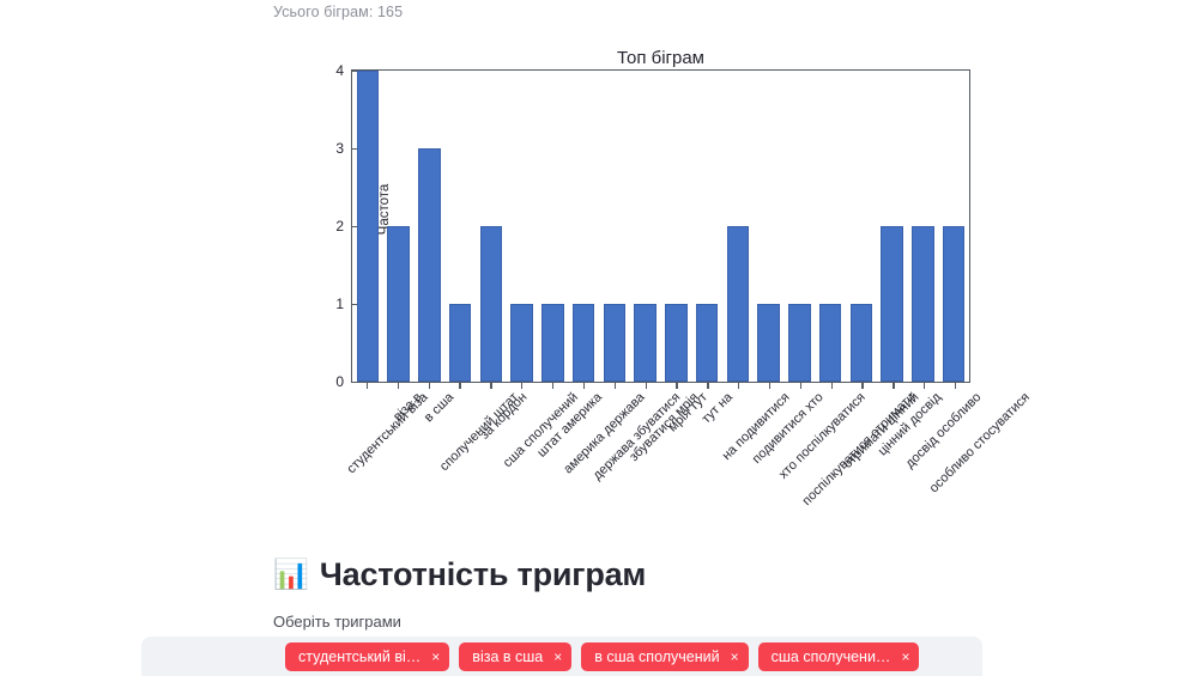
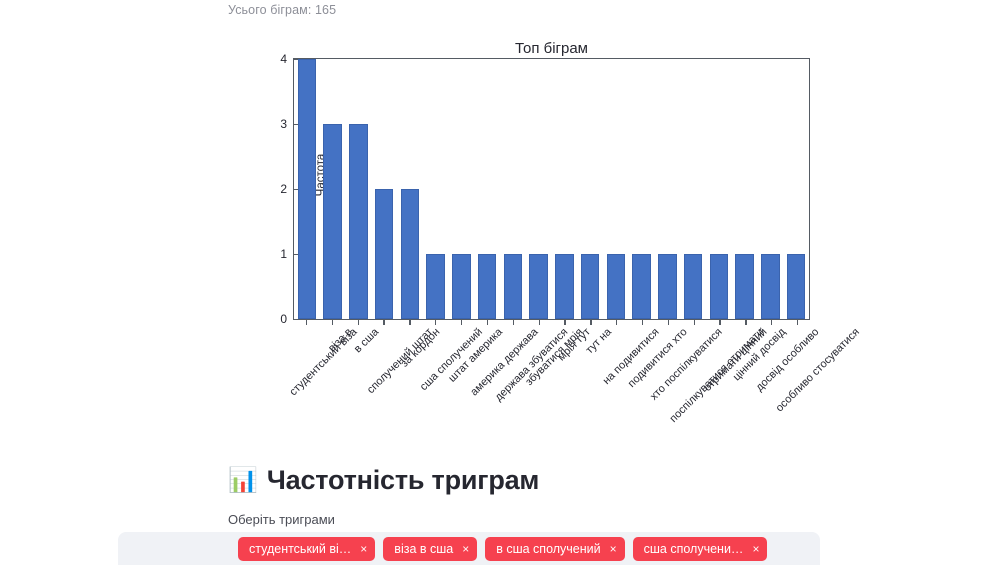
віза в: 2 -> 3
сполучений штат: 1 -> 2
на подивитися: 2 -> 1
цінний досвід: 2 -> 1
досвід особливо: 2 -> 1
особливо стосуватися: 2 -> 1
